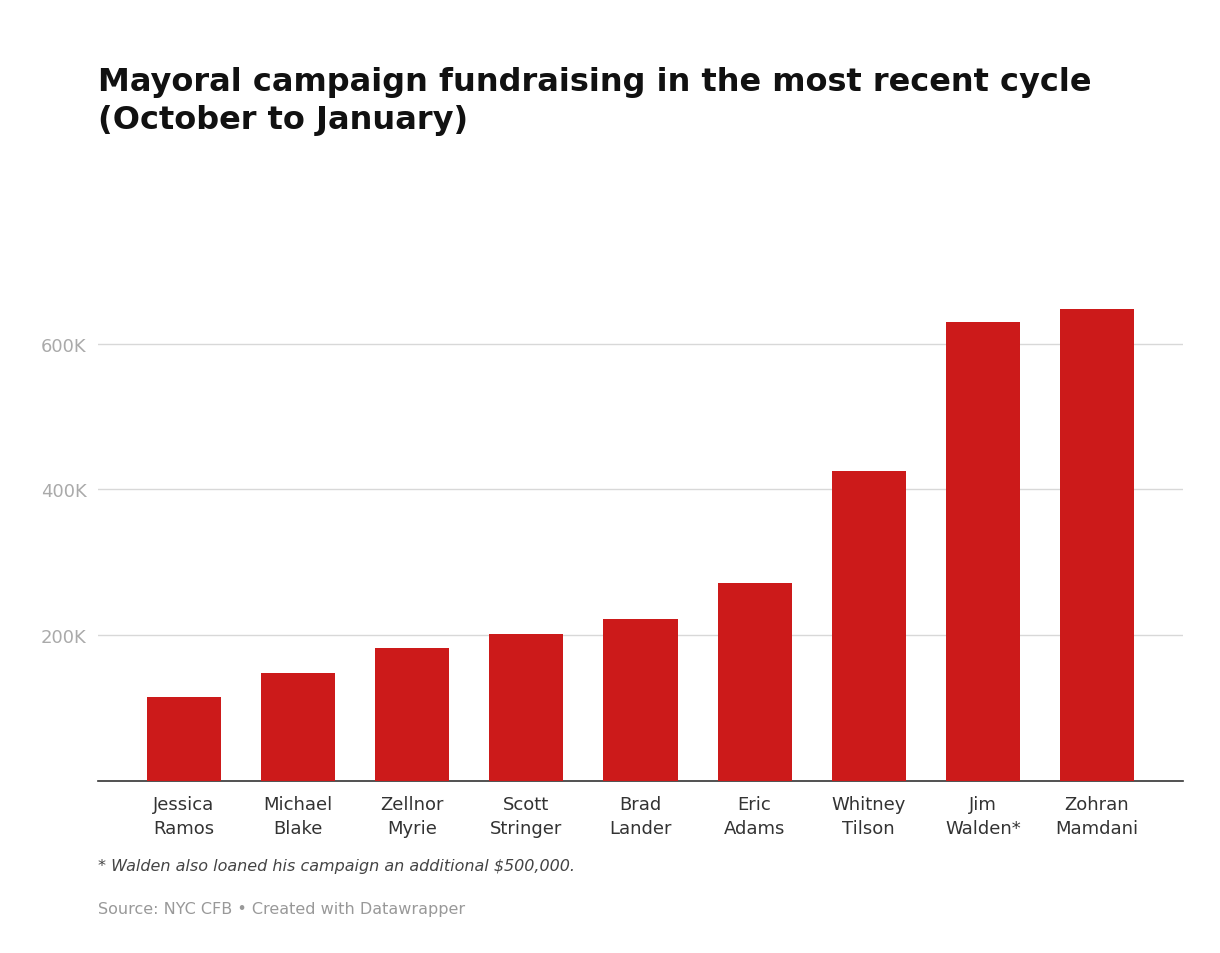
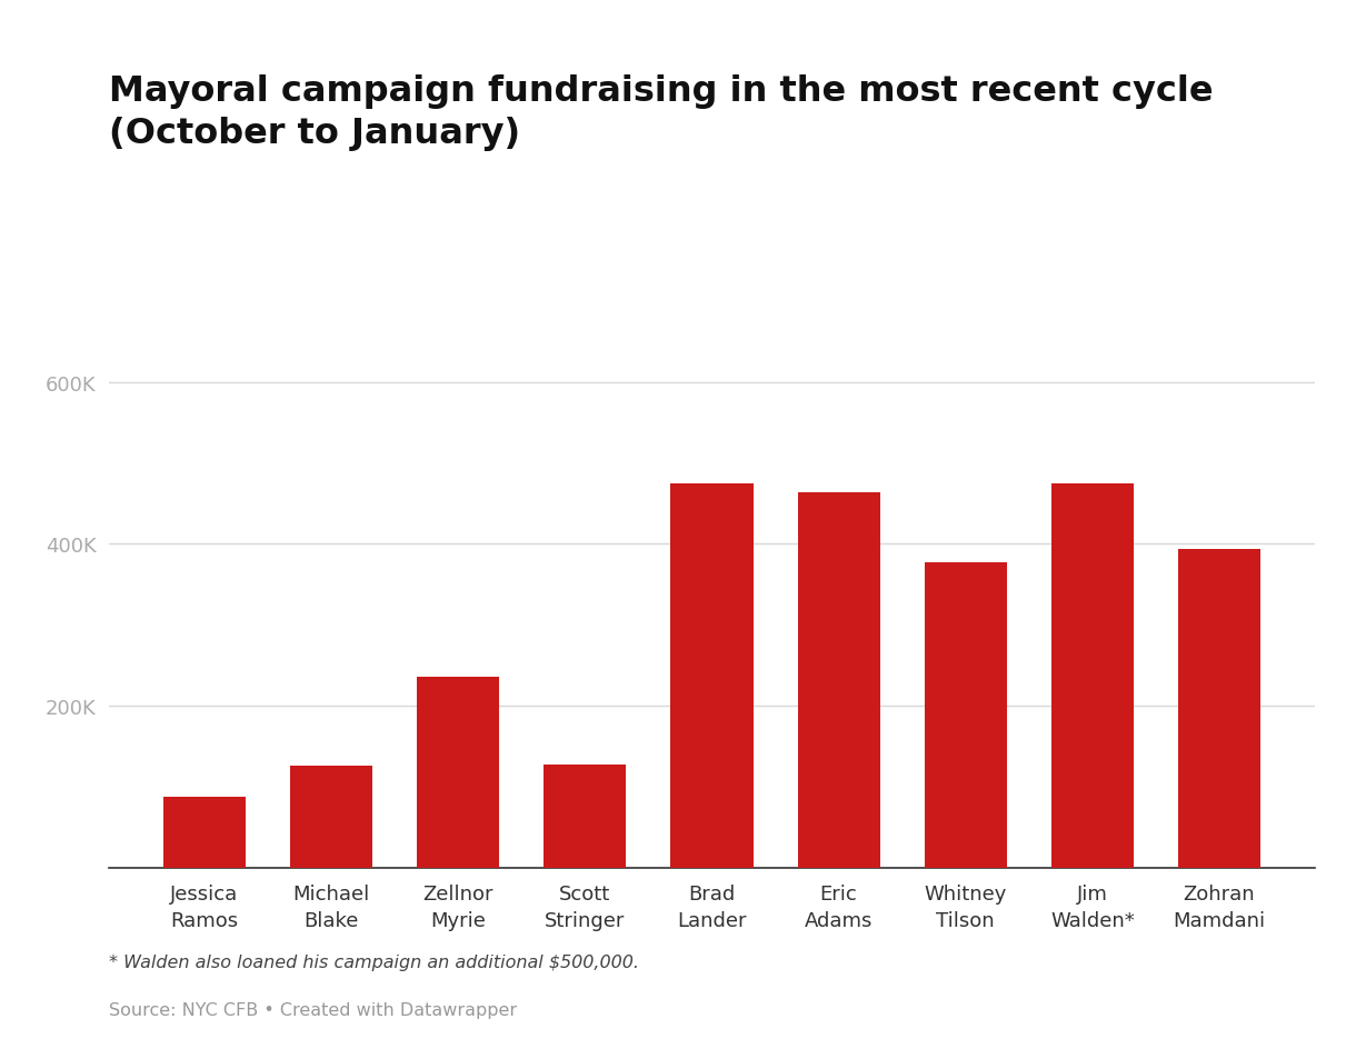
Jessica Ramos: 115K -> 88K
Michael Blake: 148K -> 126K
Zellnor Myrie: 183K -> 236K
Scott Stringer: 202K -> 128K
Brad Lander: 222K -> 474K
Eric Adams: 272K -> 464K
Whitney Tilson: 425K -> 378K
Jim Walden*: 630K -> 474K
Zohran Mamdani: 648K -> 394K
